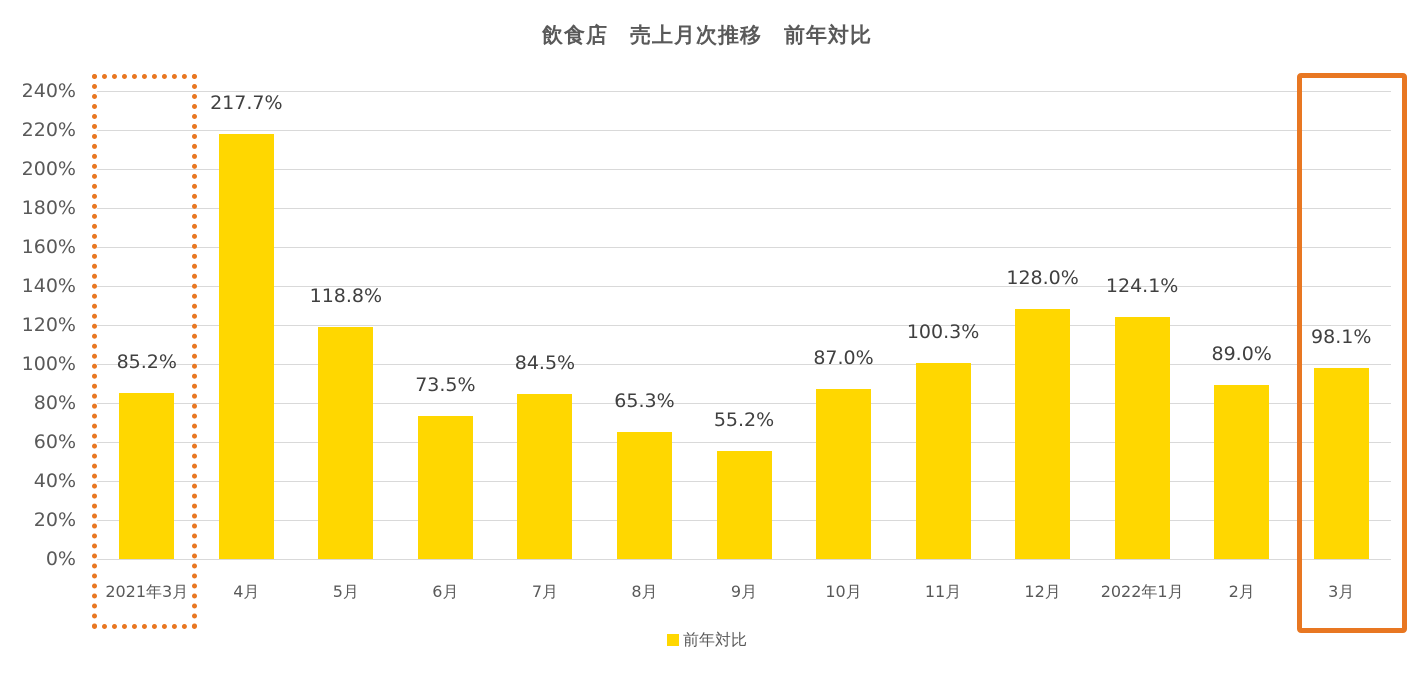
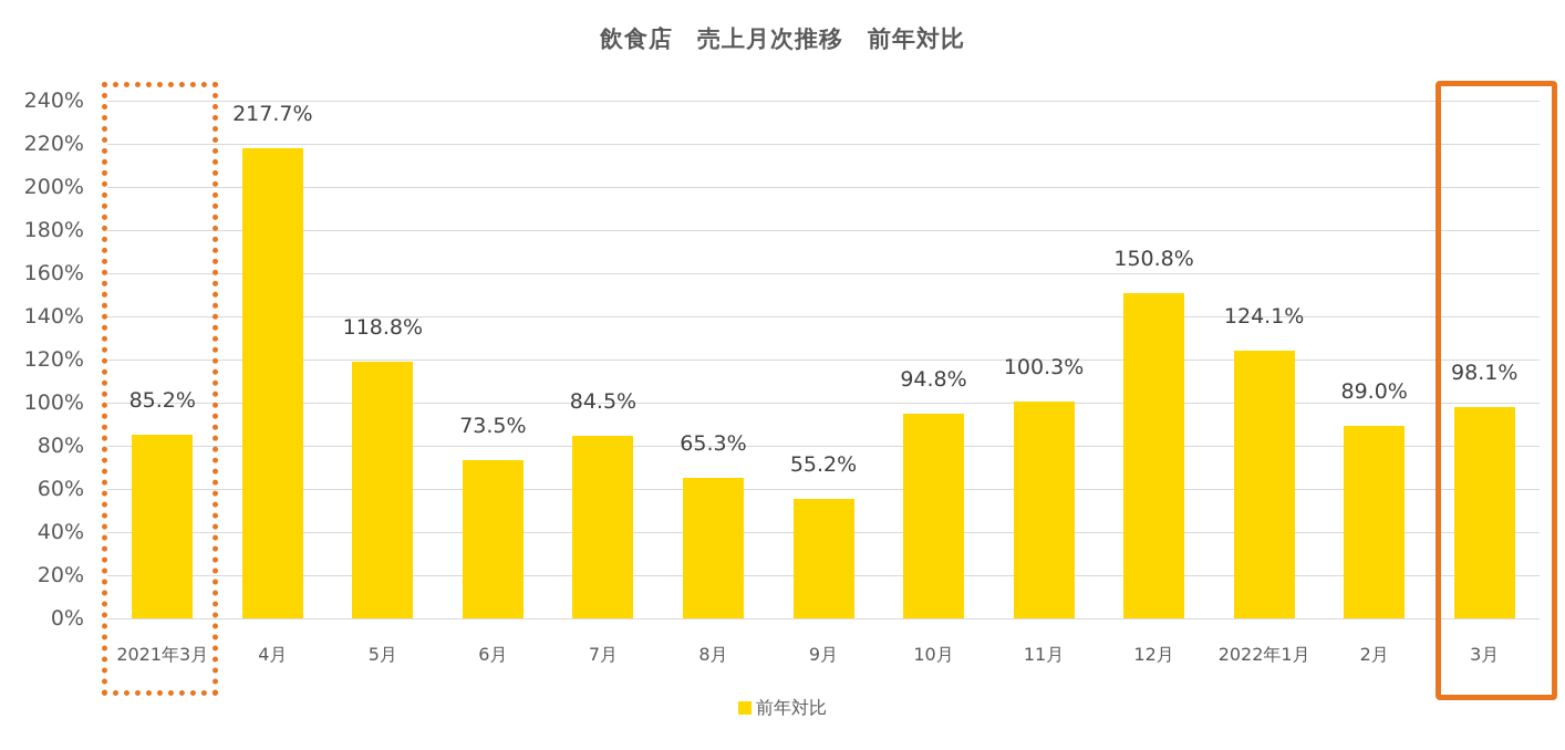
10月: 87.0% -> 94.8%
12月: 128.0% -> 150.8%
